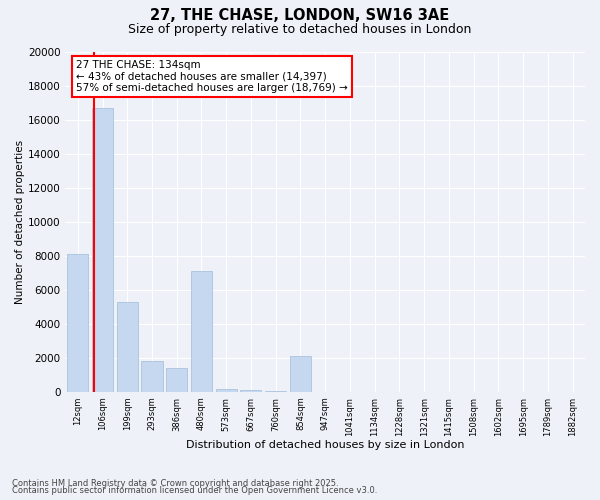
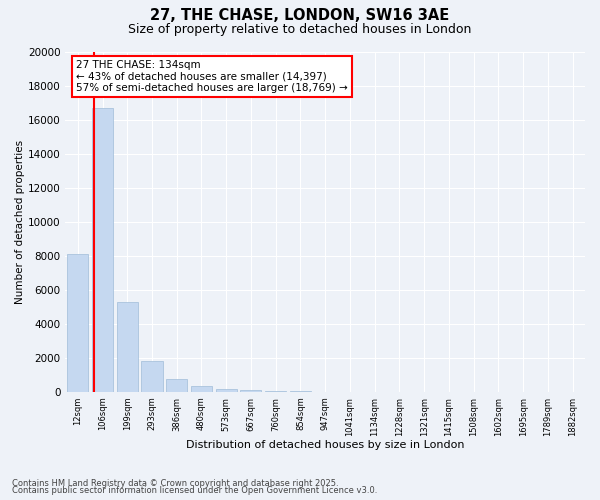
386sqm: 1400 -> 700
480sqm: 7100 -> 300
854sqm: 2100 -> 0
